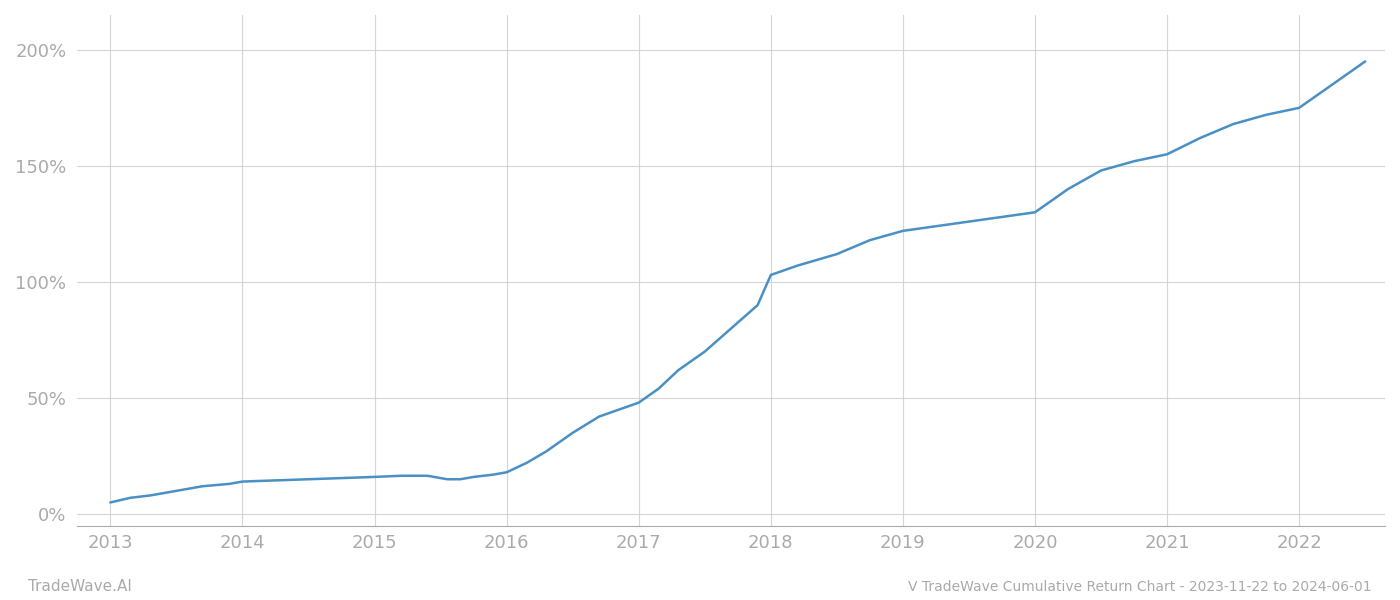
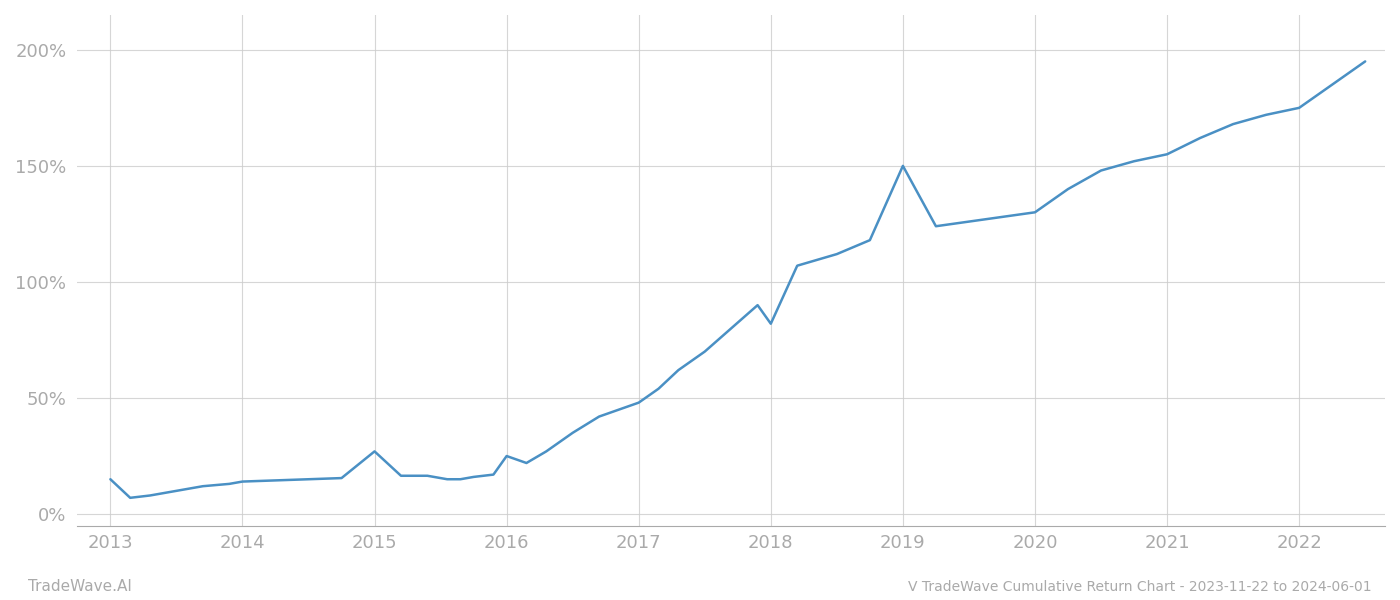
2013: 5.0% -> 15.0%
2015: 16.0% -> 27.0%
2016: 18.0% -> 25.0%
2018: 103.0% -> 82.0%
2019: 122.0% -> 150.0%
